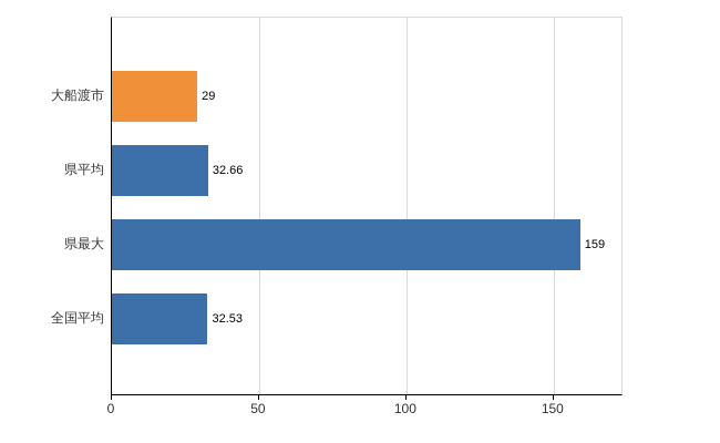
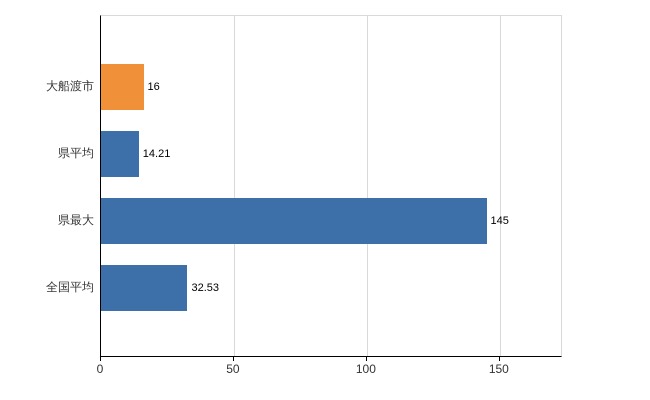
大船渡市: 29 -> 16
県平均: 32.66 -> 14.21
県最大: 159 -> 145
